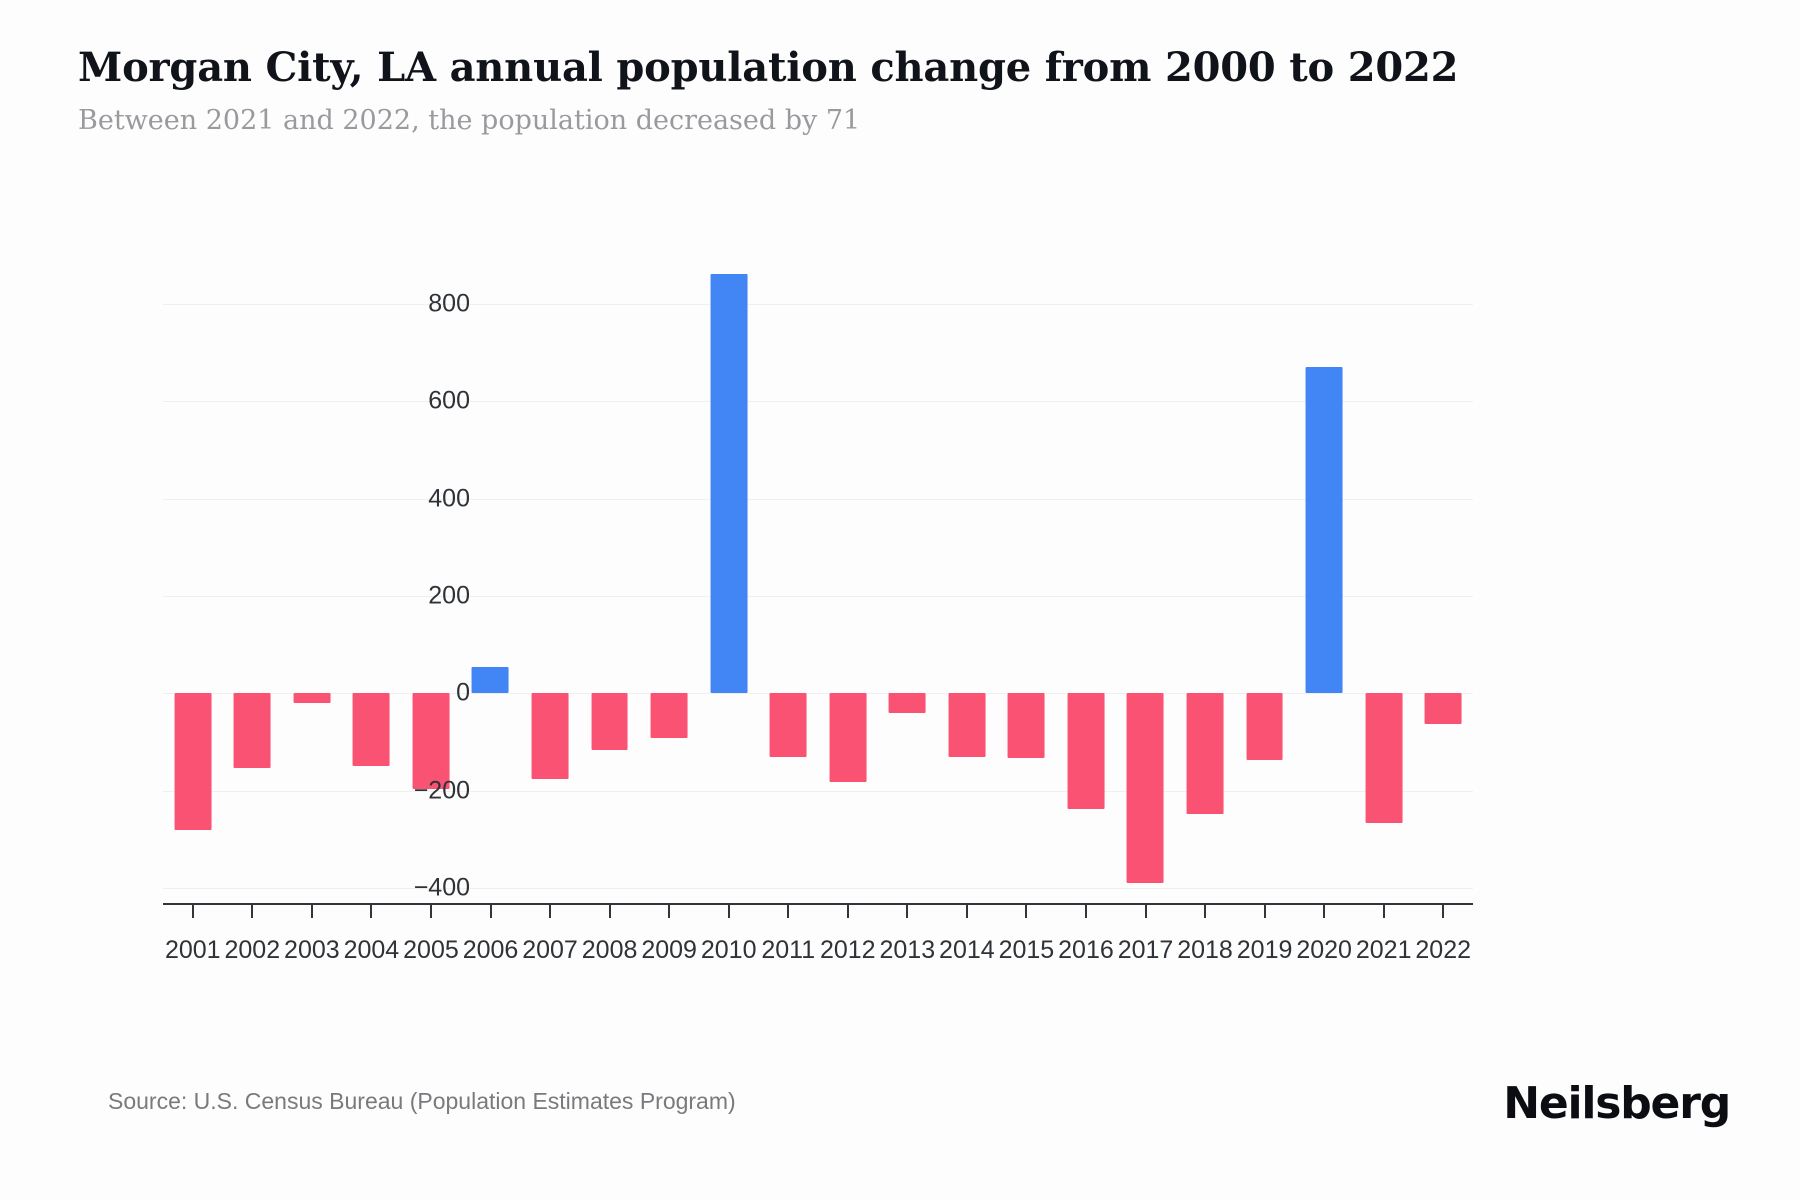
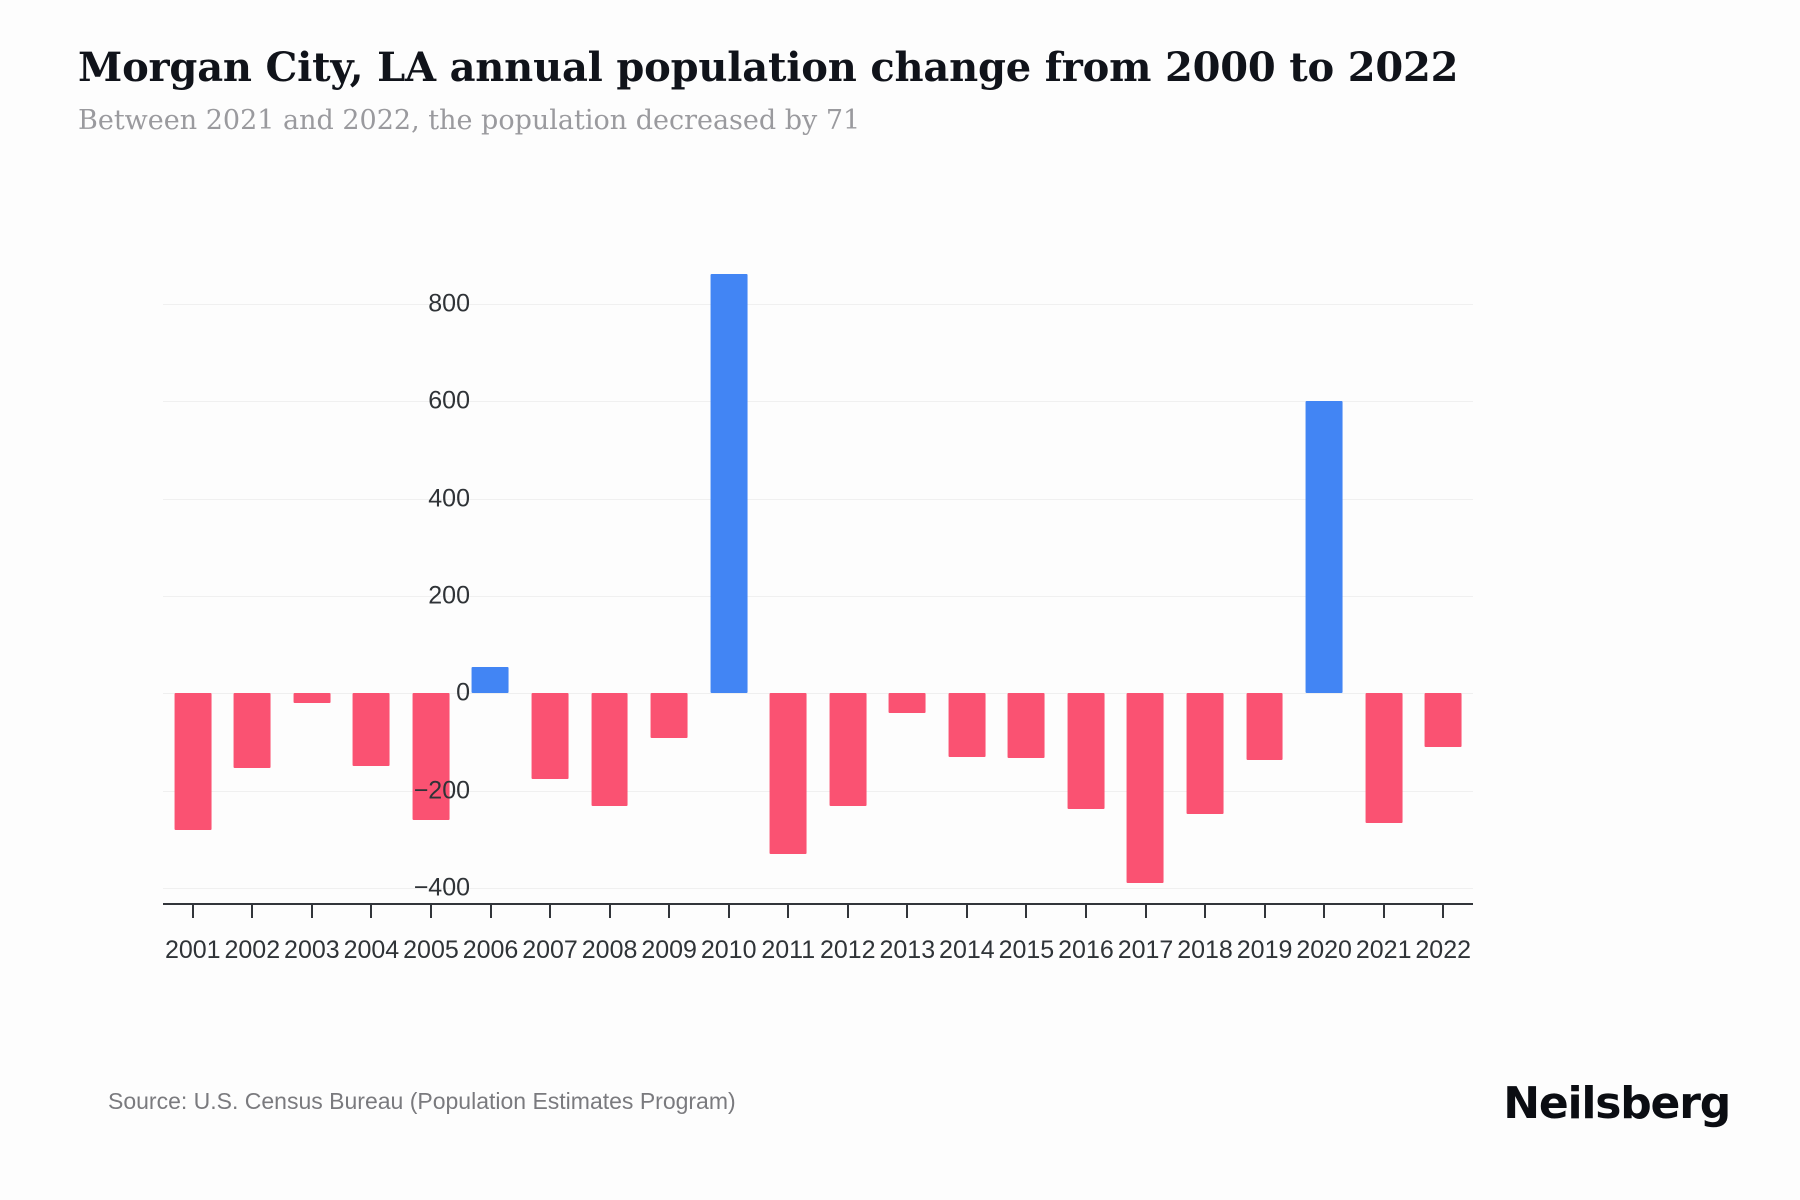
2005: -200 -> -260
2008: -120 -> -230
2011: -130 -> -330
2012: -180 -> -230
2020: 670 -> 600
2022: -60 -> -110
